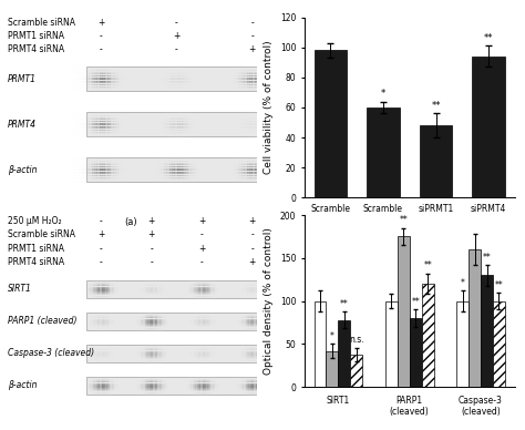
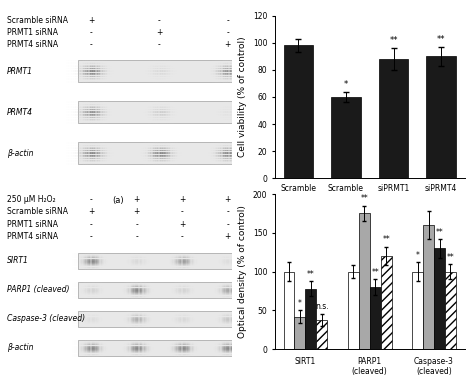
siPRMT1: 48 -> 88
siPRMT4: 94 -> 90
